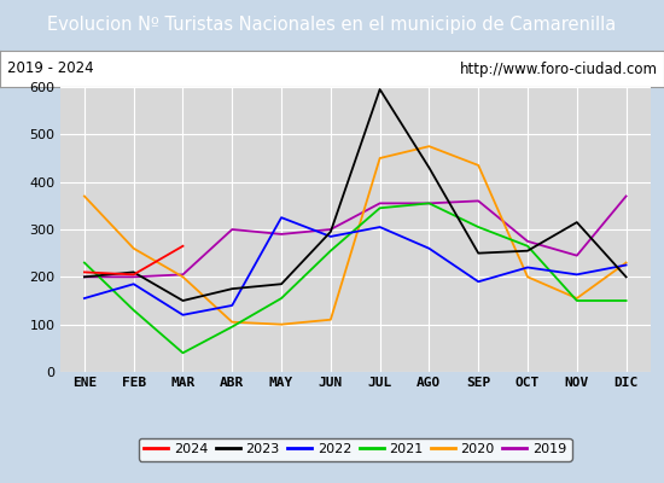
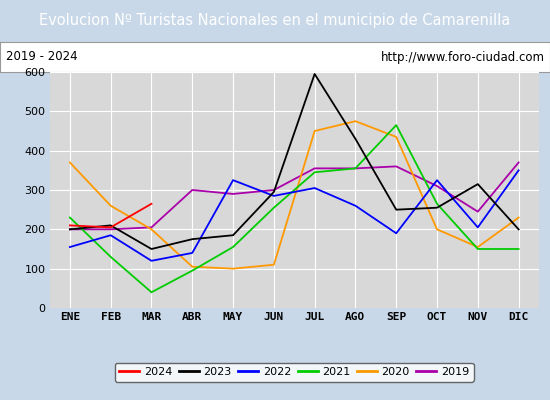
2021/SEP: 305 -> 465
2022/OCT: 220 -> 325
2019/OCT: 275 -> 310
2022/DIC: 225 -> 350
